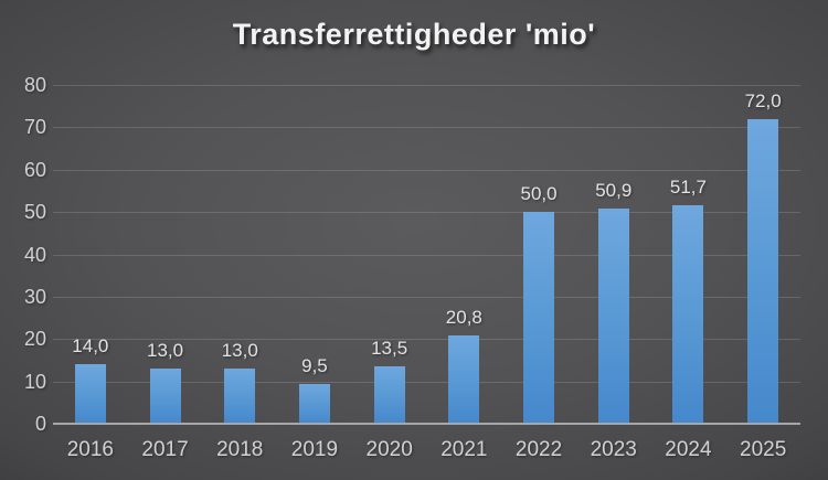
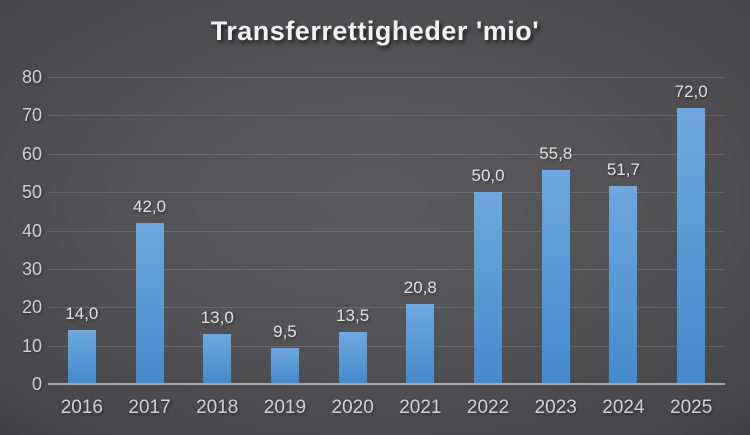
2017: 13,0 -> 42,0
2023: 50,9 -> 55,8
